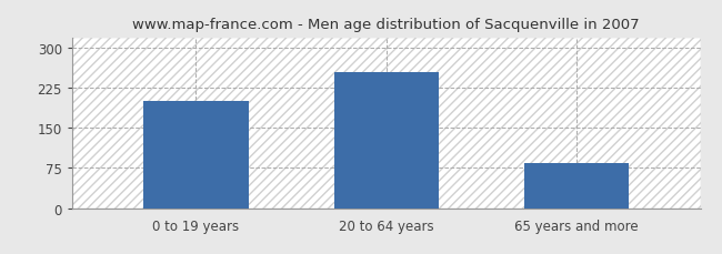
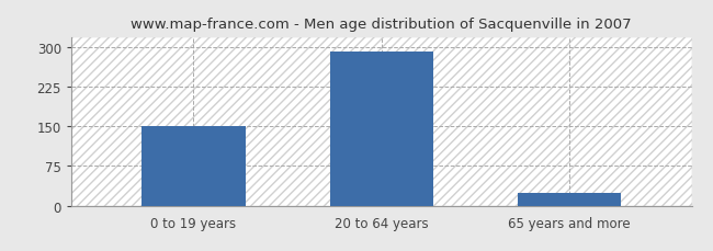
0 to 19 years: 200 -> 150
20 to 64 years: 255 -> 291
65 years and more: 85 -> 25
